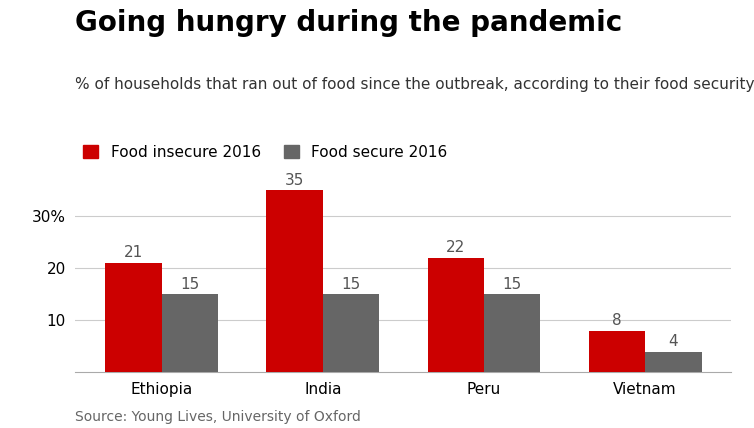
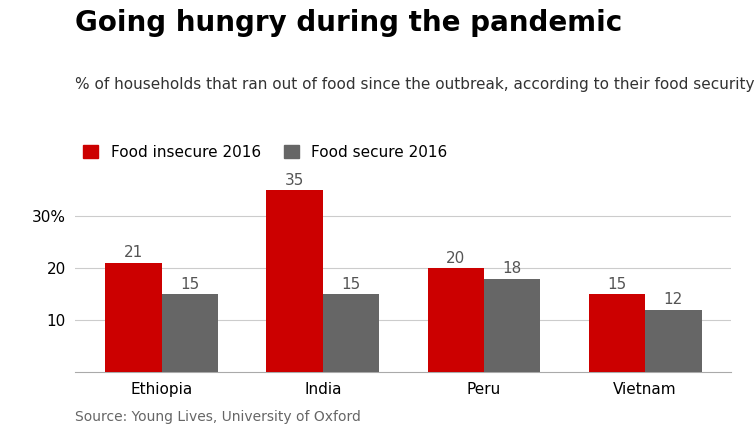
Food insecure 2016/Peru: 22 -> 20
Food secure 2016/Peru: 15 -> 18
Food insecure 2016/Vietnam: 8 -> 15
Food secure 2016/Vietnam: 4 -> 12
